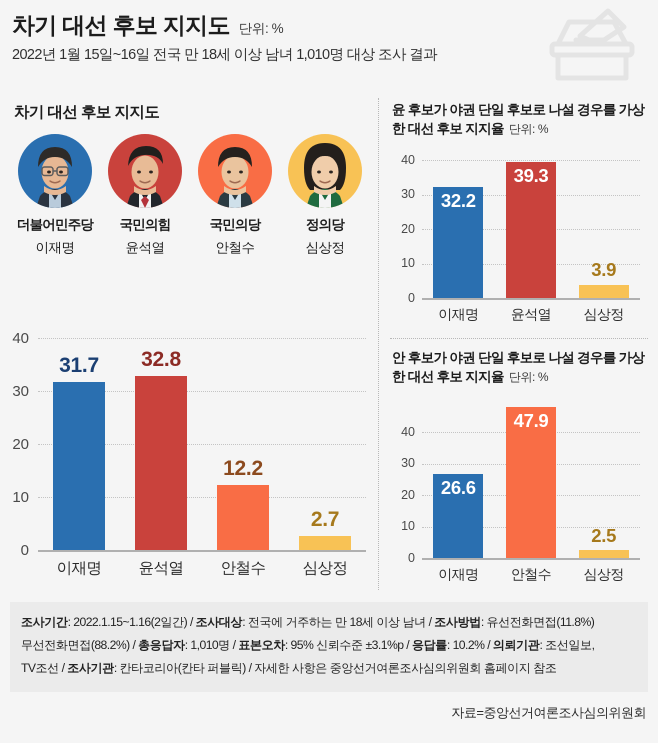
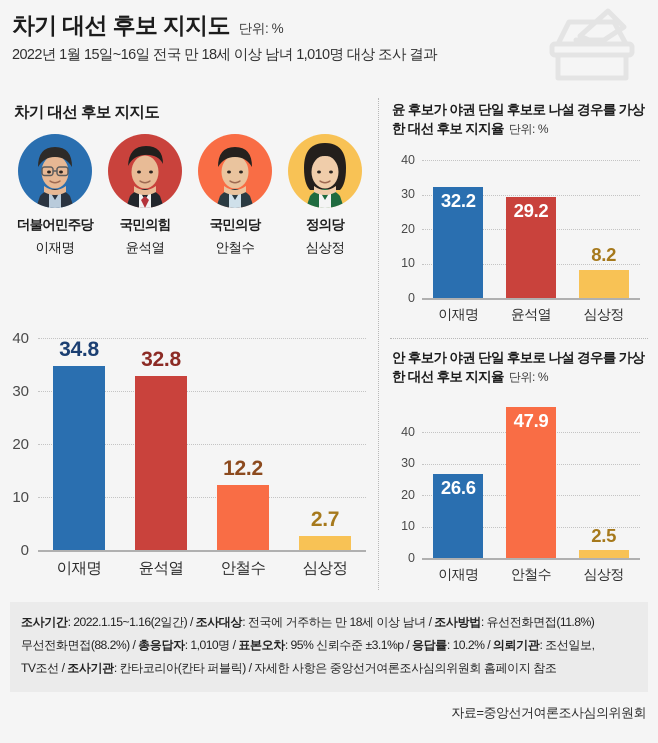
차기 대선 후보 지지도/이재명: 31.7 -> 34.8
윤 후보가 야권 단일 후보로 나설 경우를 가상한 대선 후보 지지율/윤석열: 39.3 -> 29.2
윤 후보가 야권 단일 후보로 나설 경우를 가상한 대선 후보 지지율/심상정: 3.9 -> 8.2
